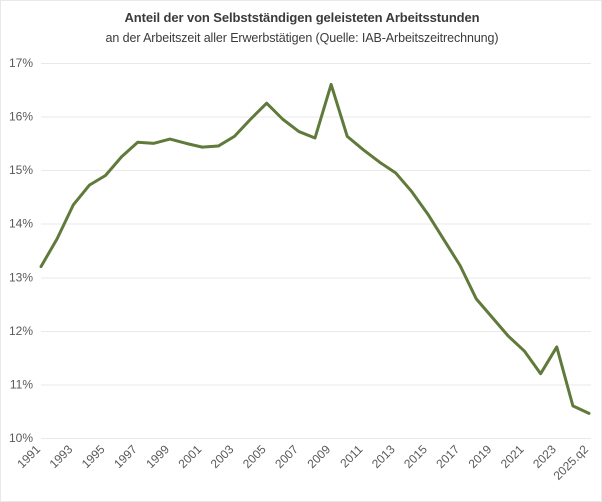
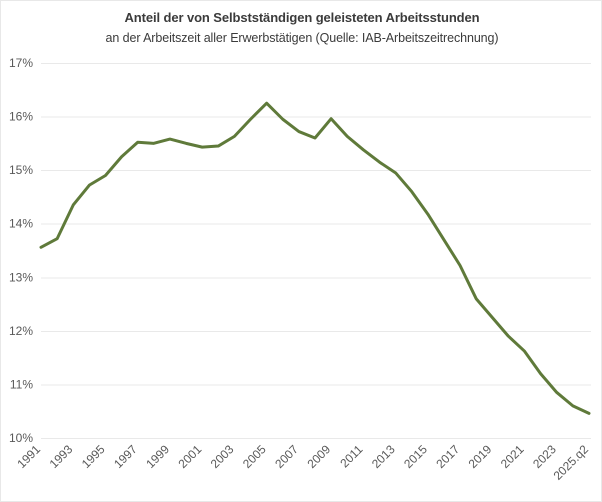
1991: 13.2% -> 13.6%
2009: 16.6% -> 16.0%
2023: 11.7% -> 10.8%
